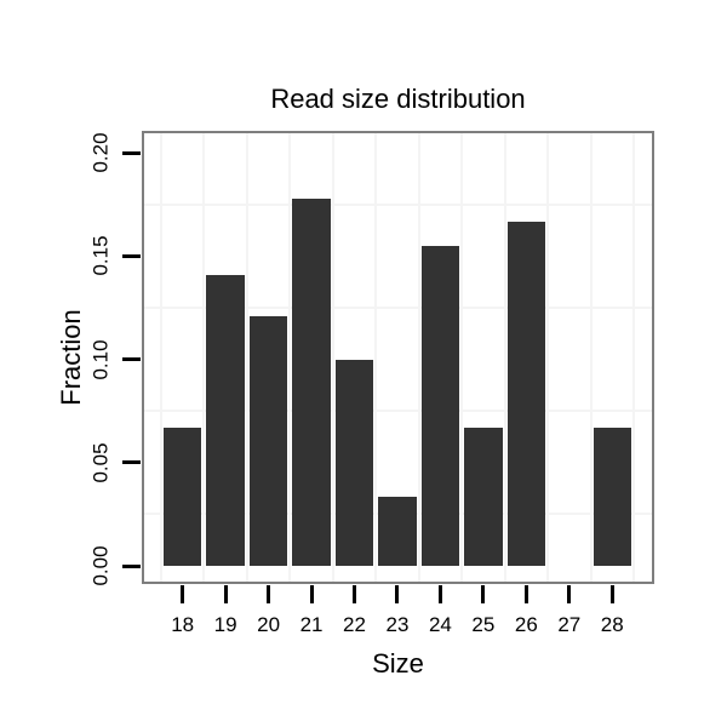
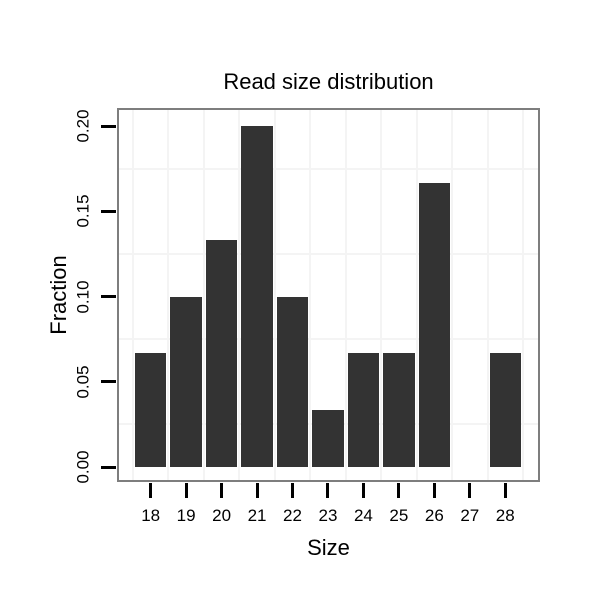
19: 0.141 -> 0.100
20: 0.121 -> 0.133
21: 0.178 -> 0.200
24: 0.155 -> 0.067
